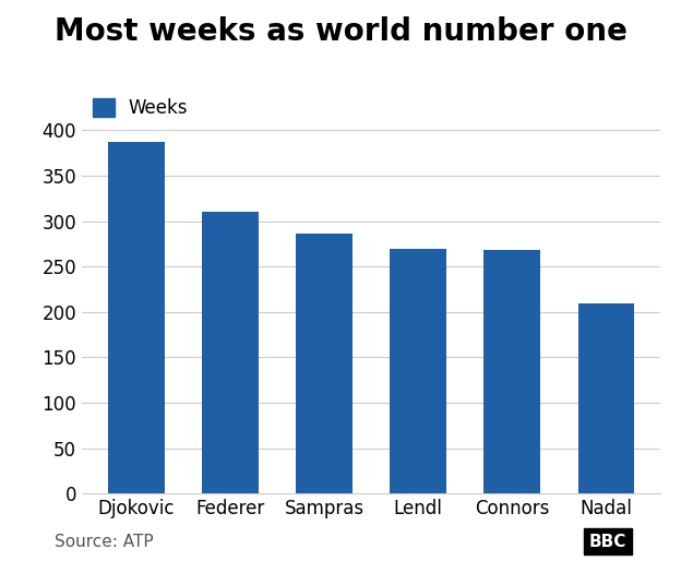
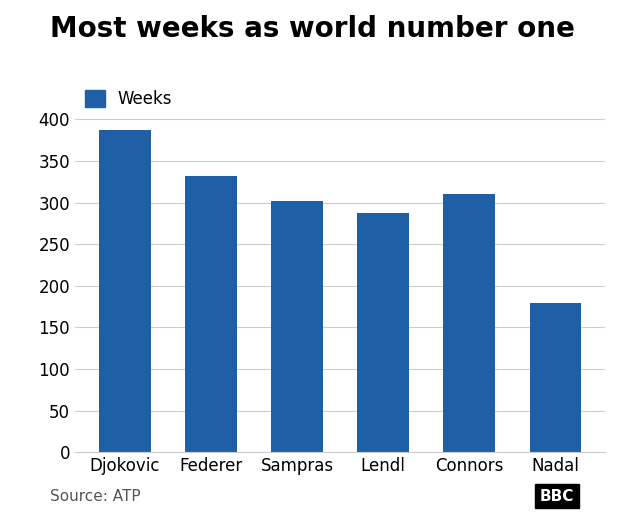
Federer: 310 -> 332
Sampras: 286 -> 302
Lendl: 270 -> 288
Connors: 268 -> 310
Nadal: 209 -> 180
